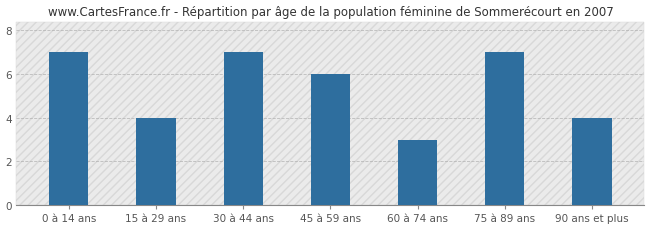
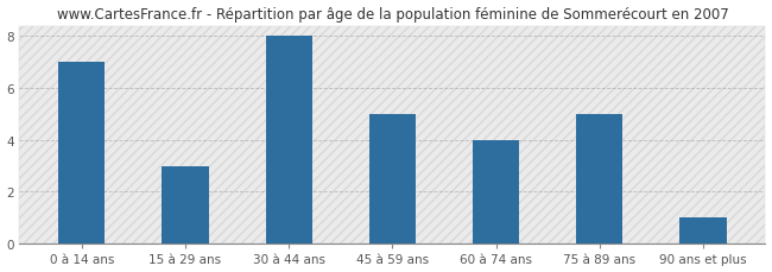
15 à 29 ans: 4 -> 3
30 à 44 ans: 7 -> 8
45 à 59 ans: 6 -> 5
60 à 74 ans: 3 -> 4
75 à 89 ans: 7 -> 5
90 ans et plus: 4 -> 1
